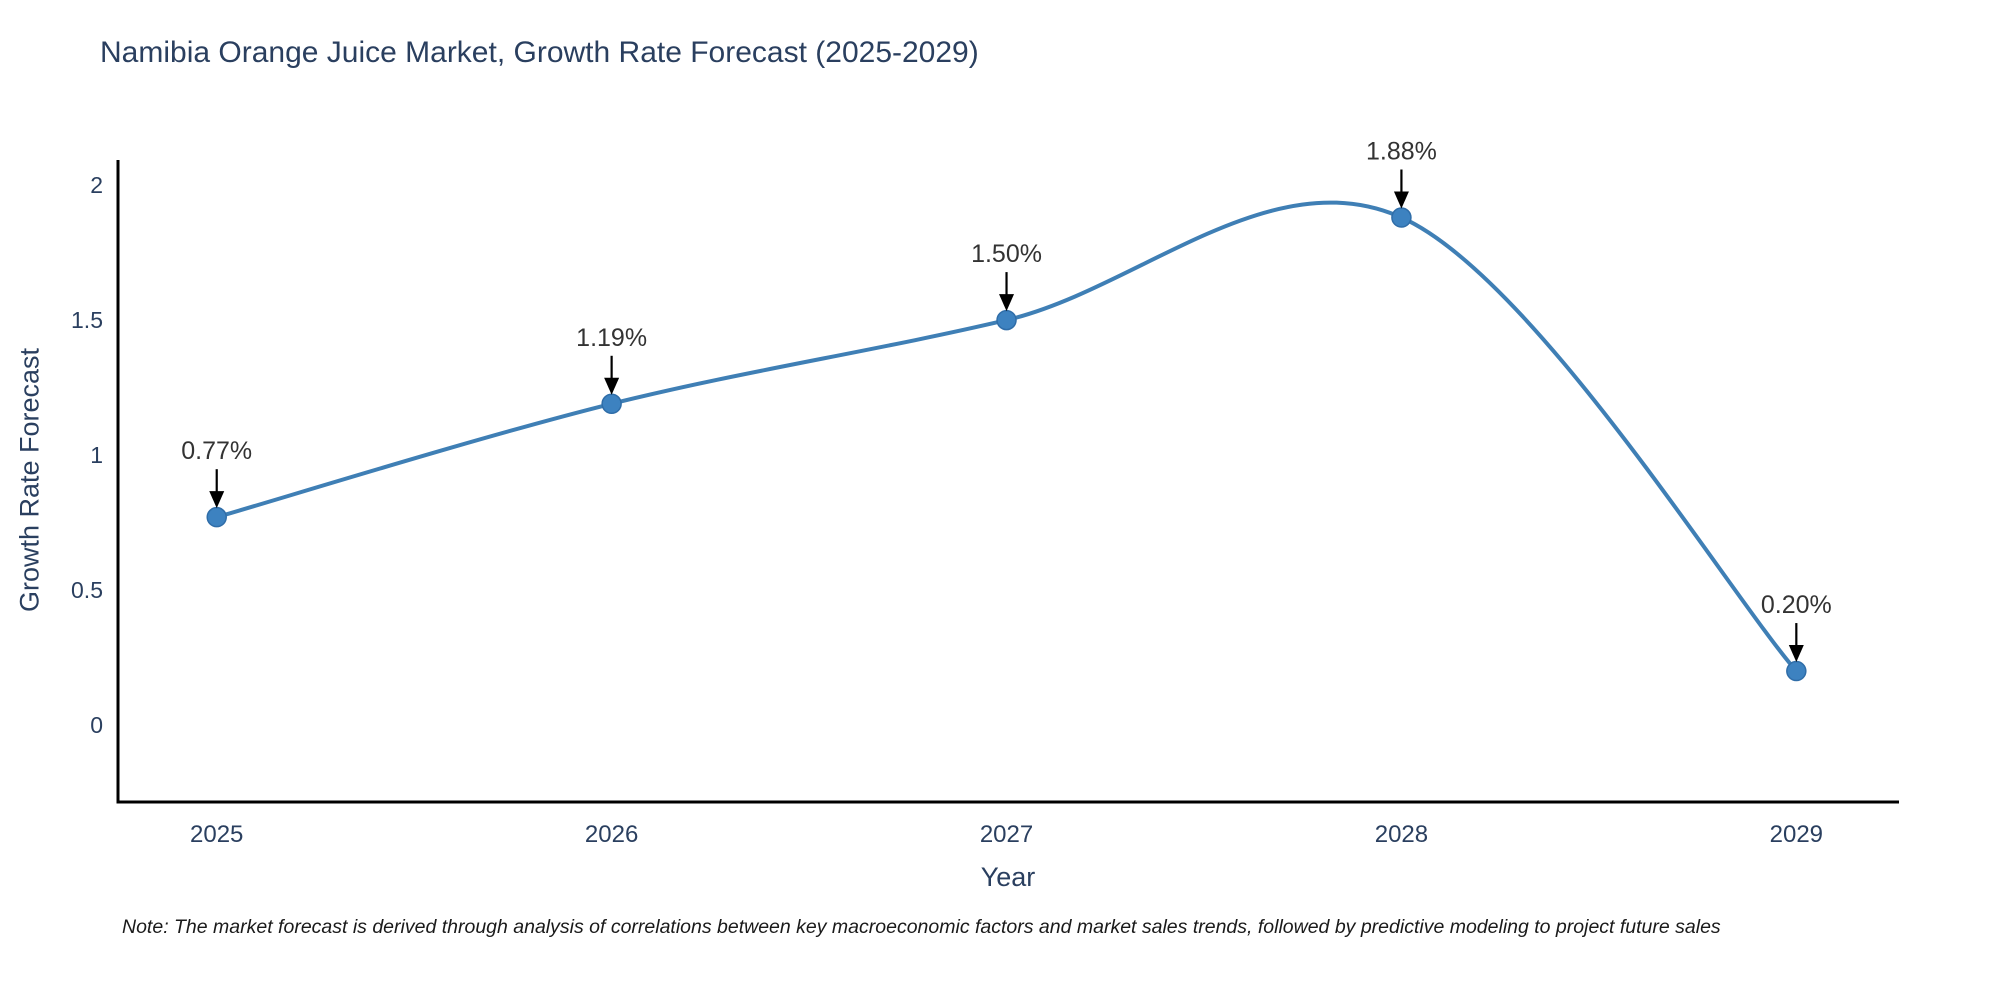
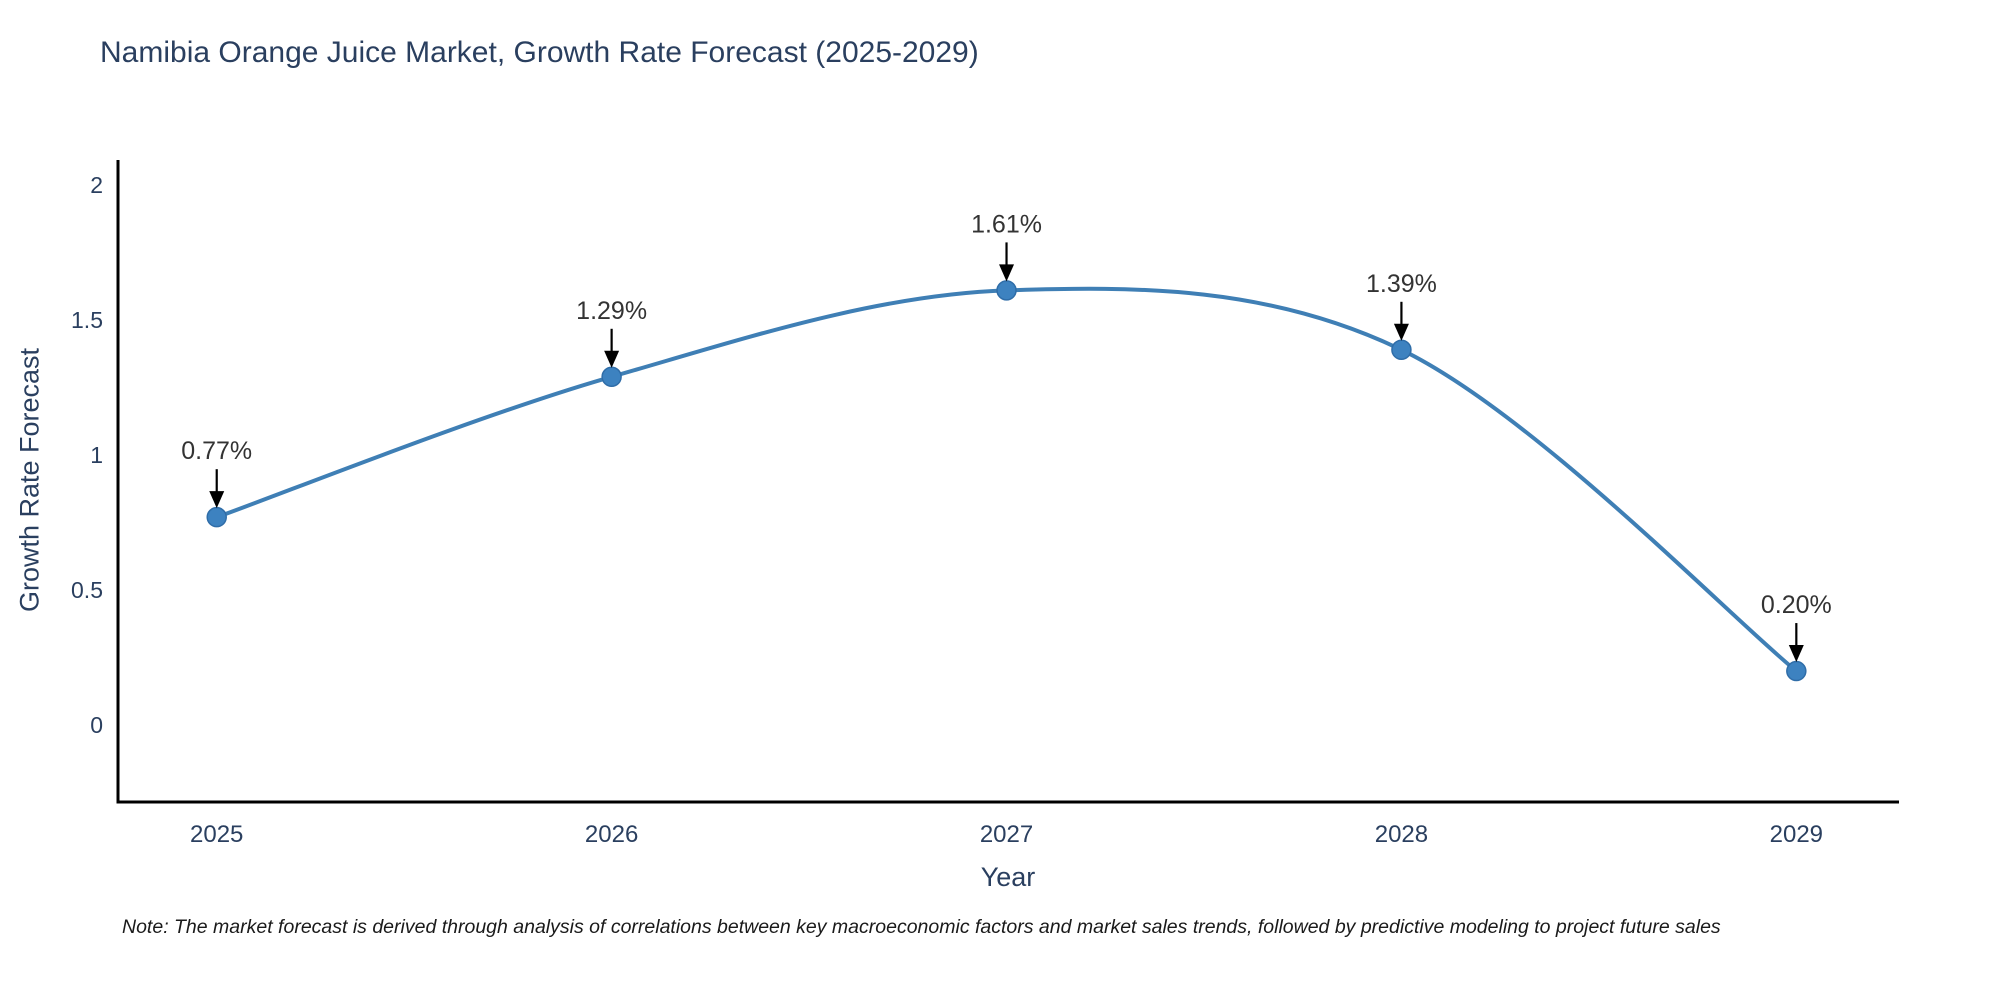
2026: 1.19% -> 1.29%
2027: 1.50% -> 1.61%
2028: 1.88% -> 1.39%
